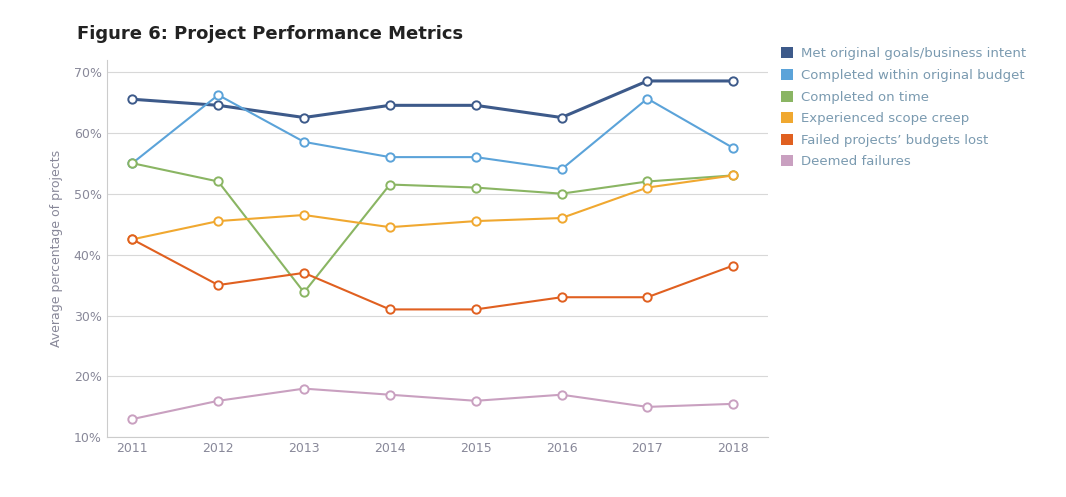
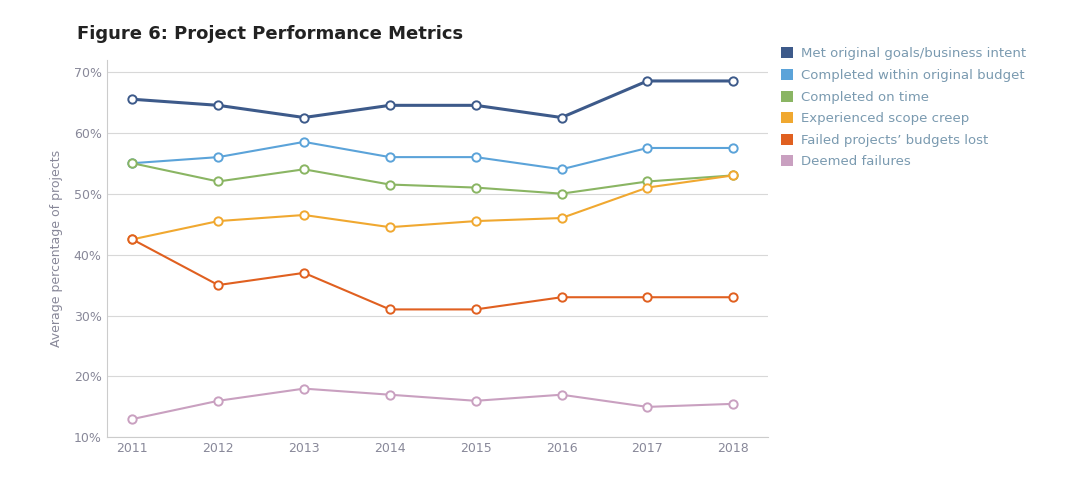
Completed within original budget/2012: 66.2% -> 56.0%
Completed on time/2013: 33.8% -> 54.0%
Completed within original budget/2017: 65.6% -> 57.5%
Failed projects’ budgets lost/2018: 38.2% -> 33.0%
